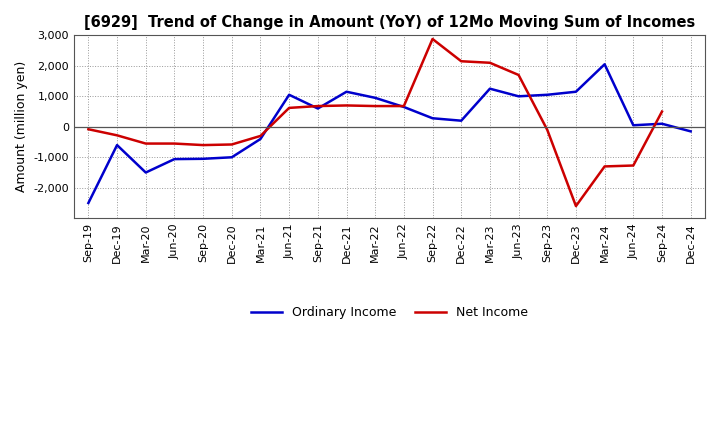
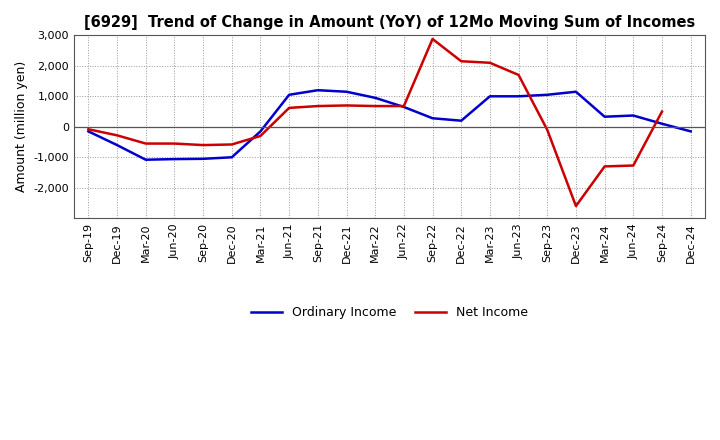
Ordinary Income/Sep-19: -2,500 -> -150
Ordinary Income/Mar-20: -1,500 -> -1,080
Ordinary Income/Mar-21: -400 -> -150
Ordinary Income/Sep-21: 600 -> 1,200
Ordinary Income/Mar-23: 1,250 -> 1,000
Ordinary Income/Mar-24: 2,050 -> 330
Ordinary Income/Jun-24: 50 -> 370
